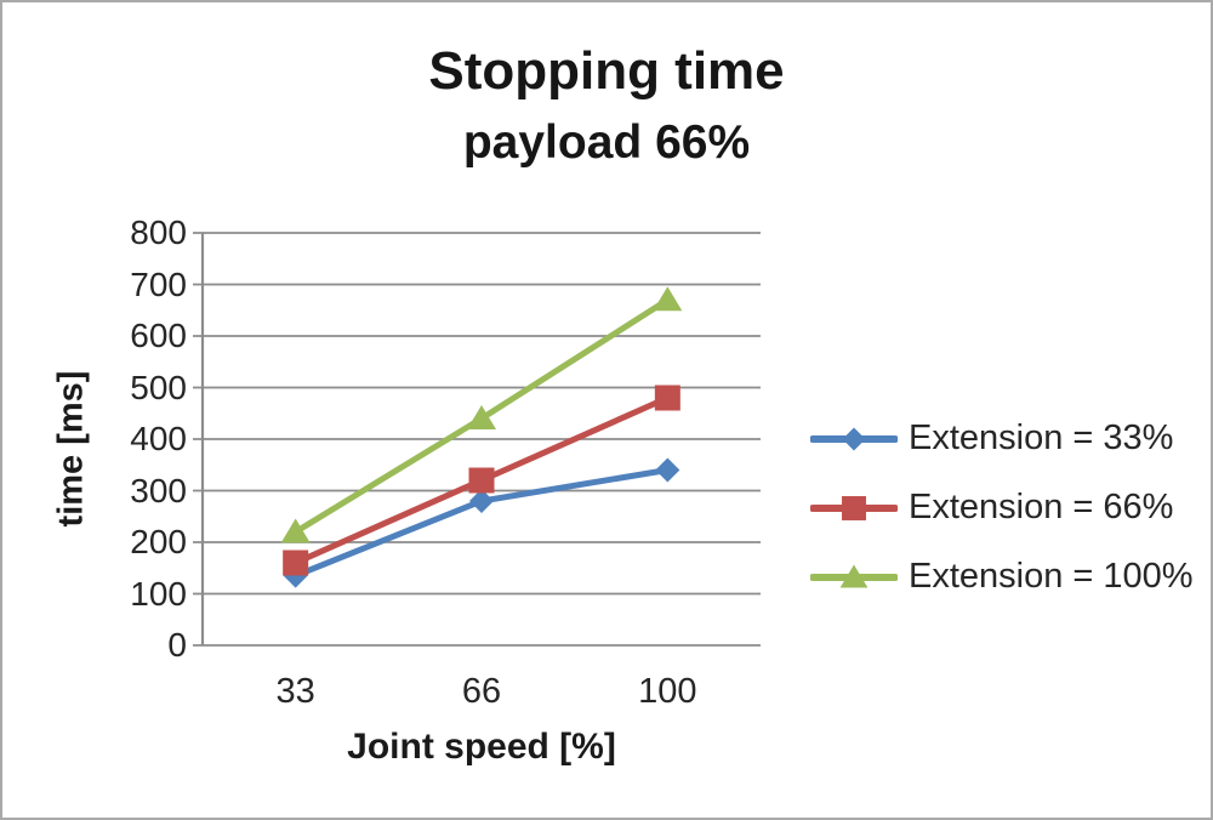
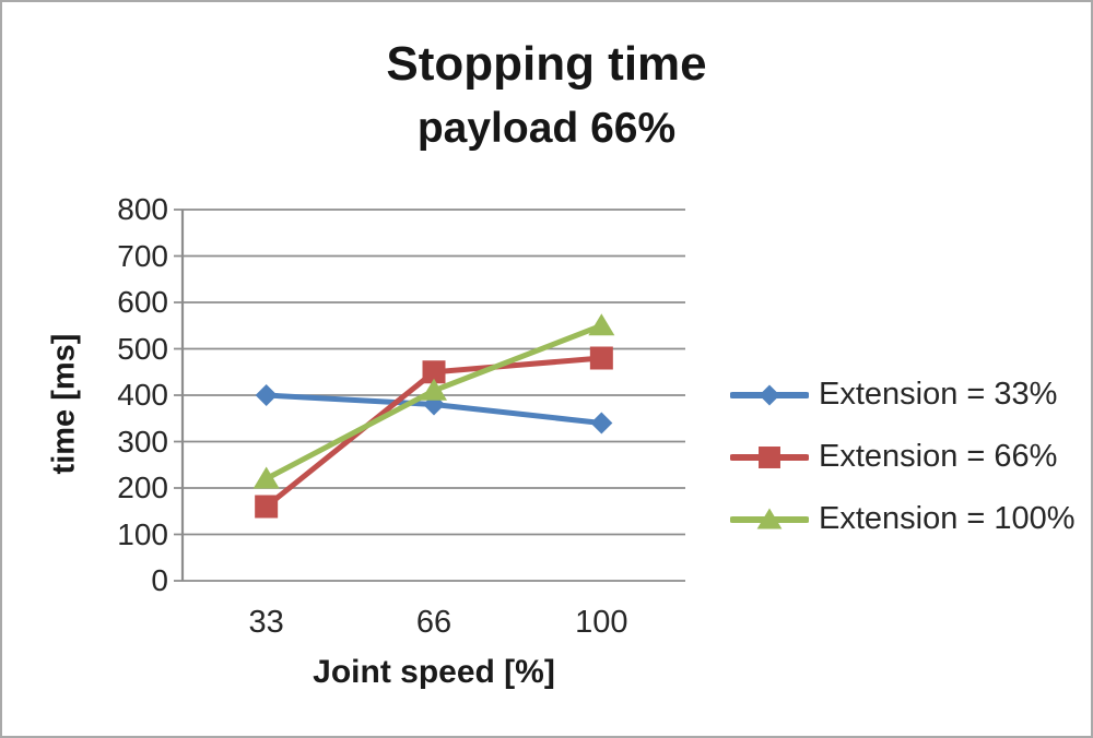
Extension = 33%/33: 140 -> 400
Extension = 33%/66: 280 -> 380
Extension = 66%/66: 320 -> 450
Extension = 100%/66: 440 -> 410
Extension = 100%/100: 670 -> 550
